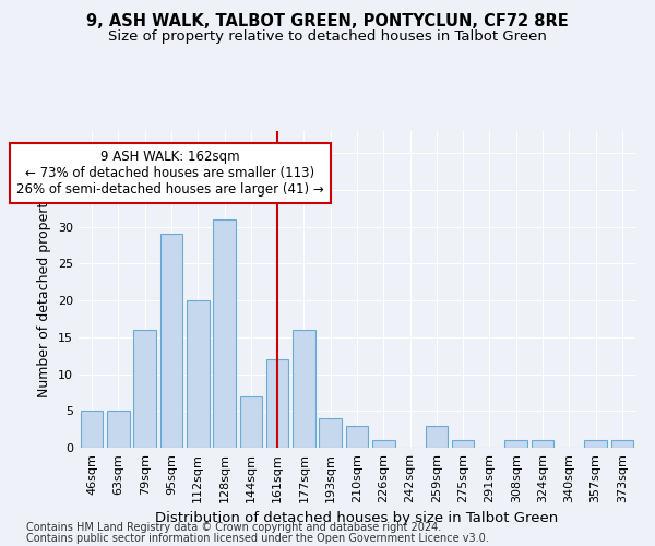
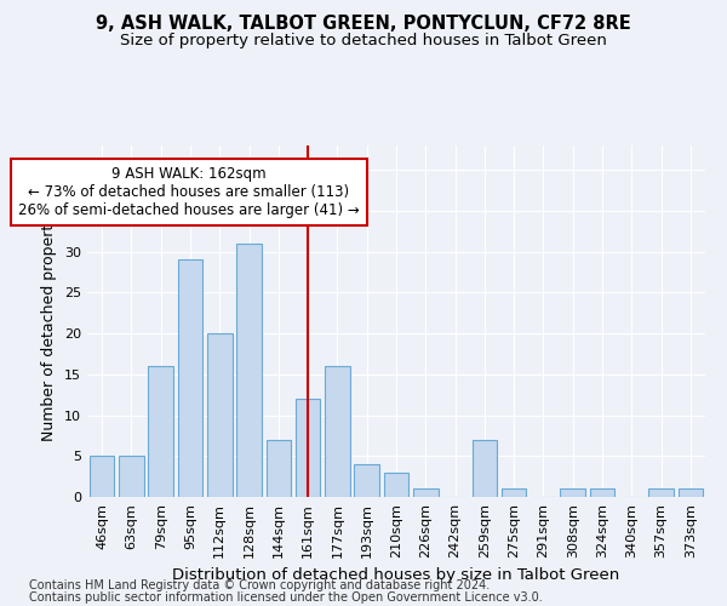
259sqm: 3 -> 7
